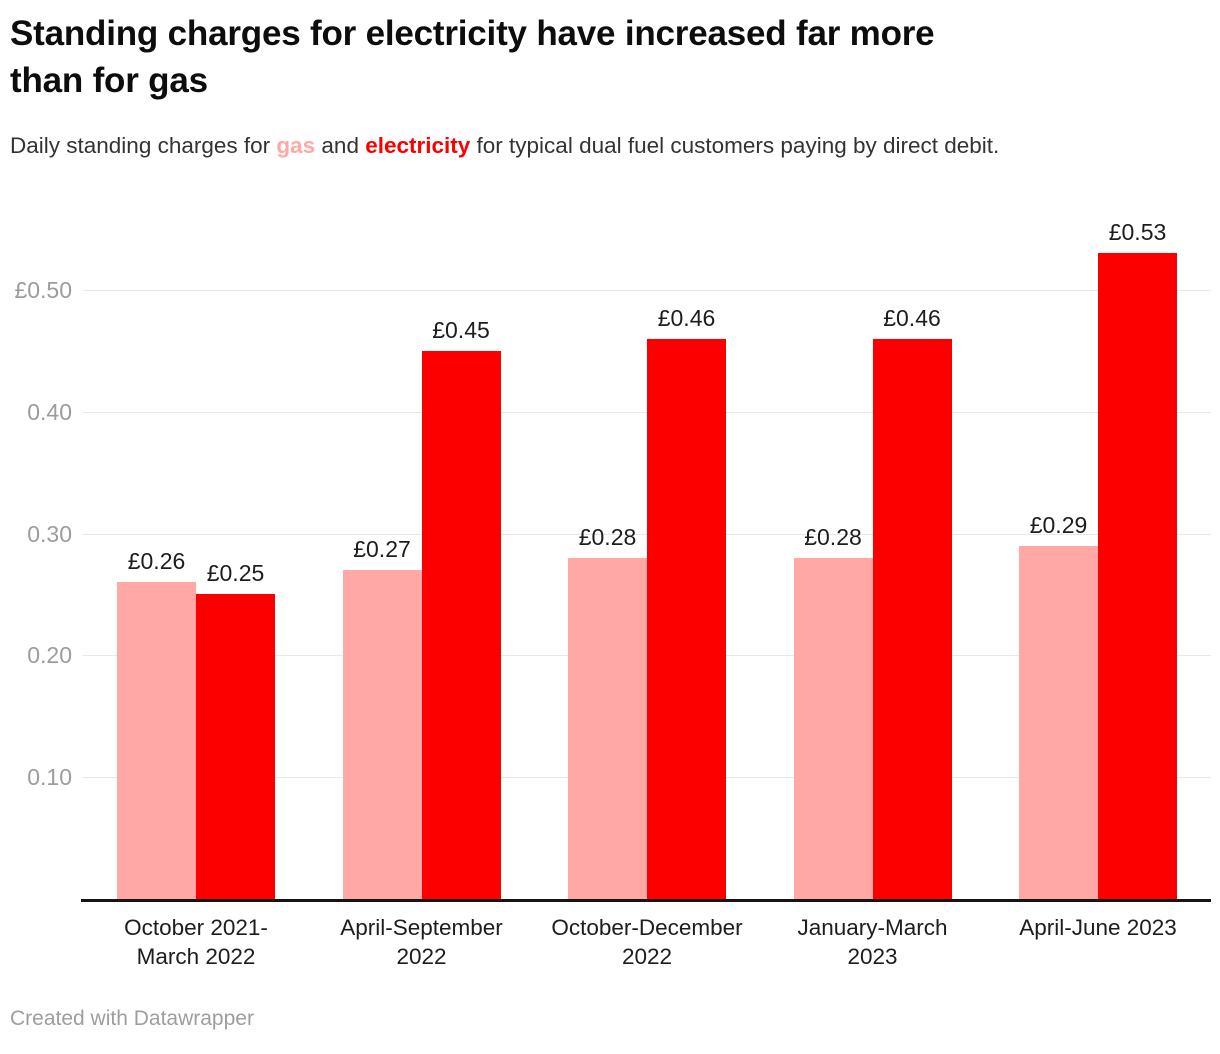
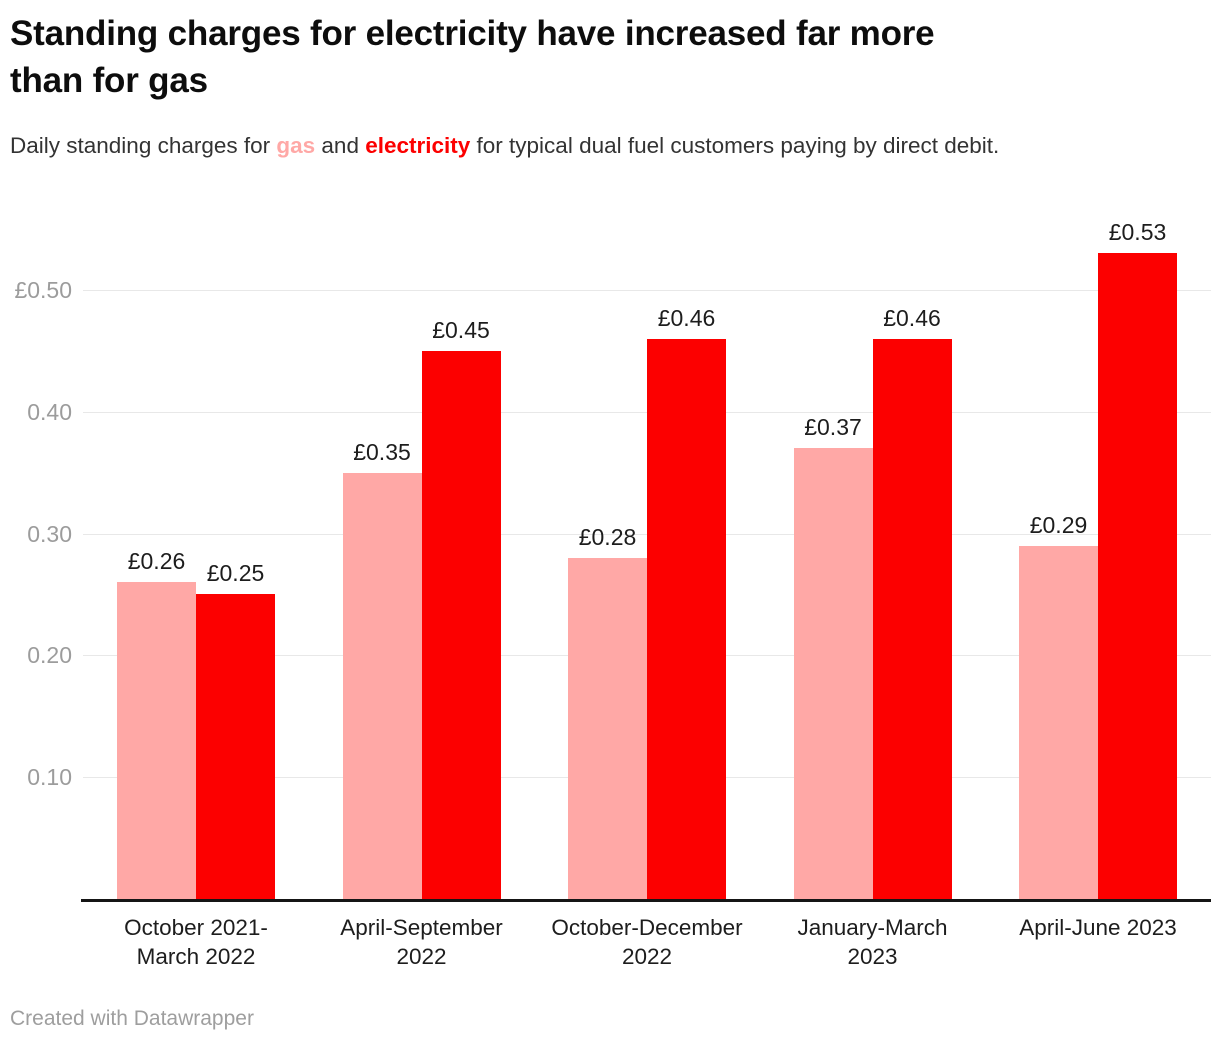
gas/April-September 2022: £0.27 -> £0.35
gas/January-March 2023: £0.28 -> £0.37
